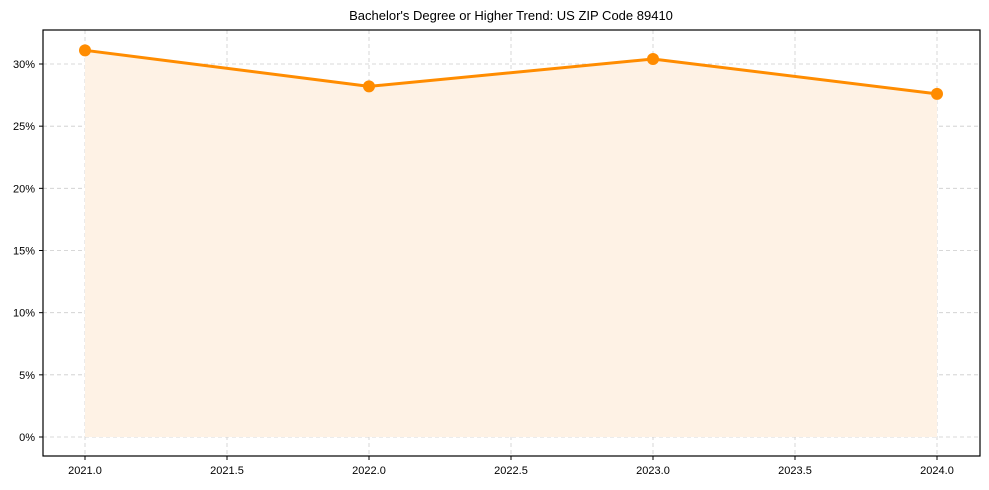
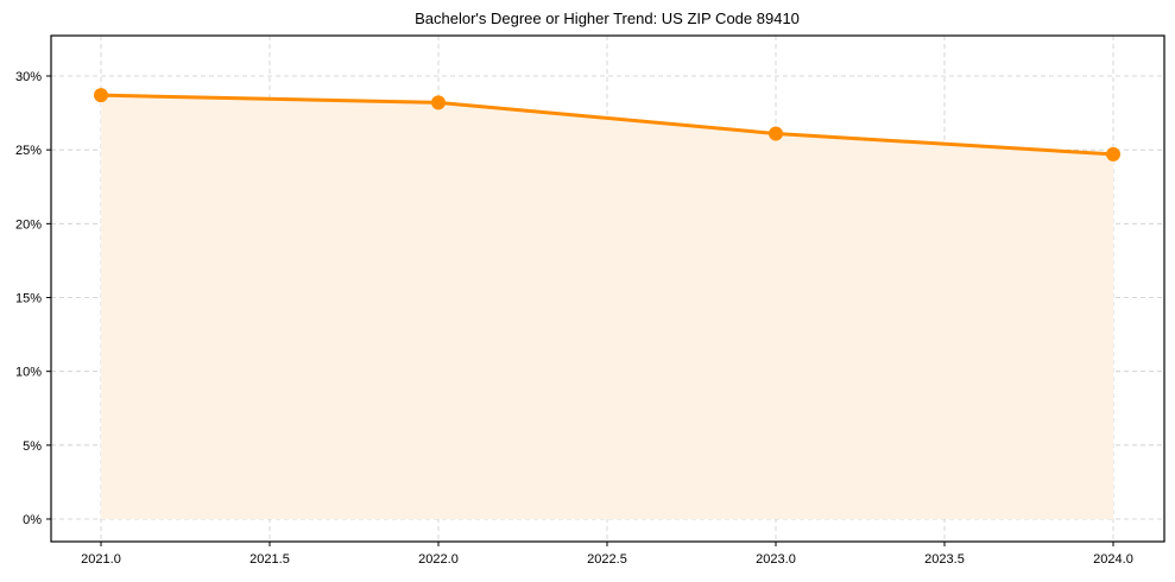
2021.0: 31.1% -> 28.7%
2023.0: 30.4% -> 26.1%
2024.0: 27.6% -> 24.7%
